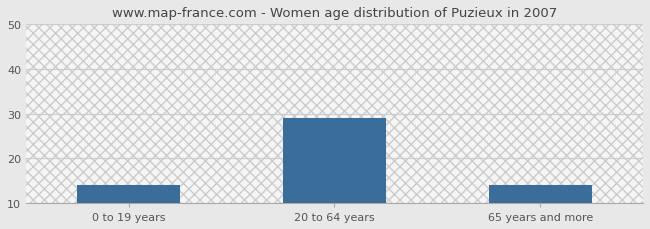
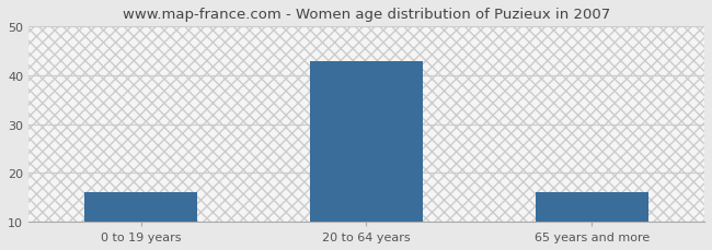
0 to 19 years: 14 -> 16
20 to 64 years: 29 -> 43
65 years and more: 14 -> 16
